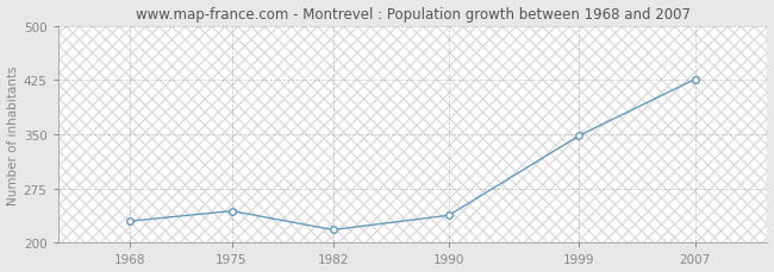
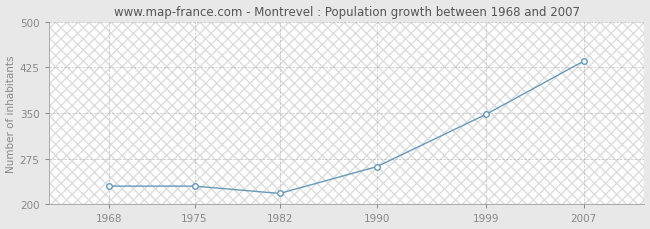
1975: 244 -> 230
1990: 238 -> 262
2007: 426 -> 435
